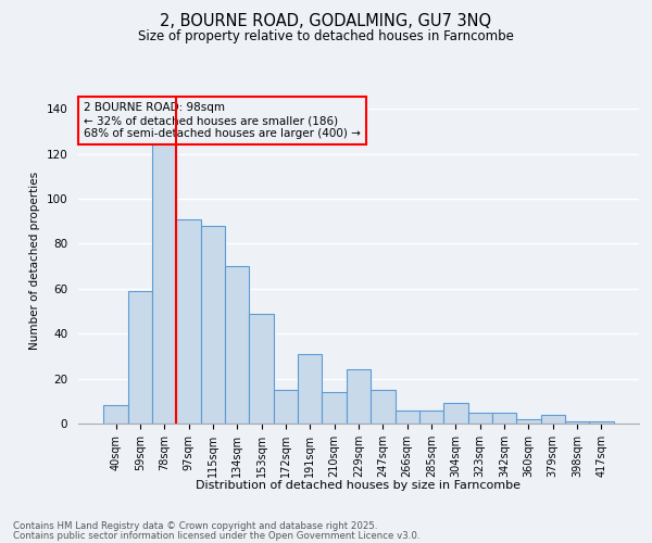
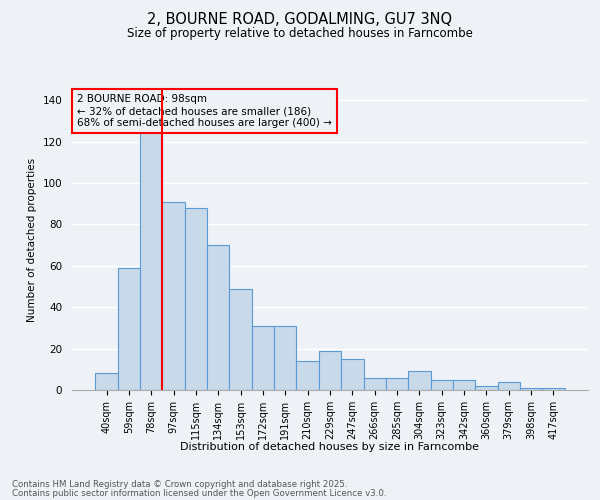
172sqm: 15 -> 31
229sqm: 24 -> 19
